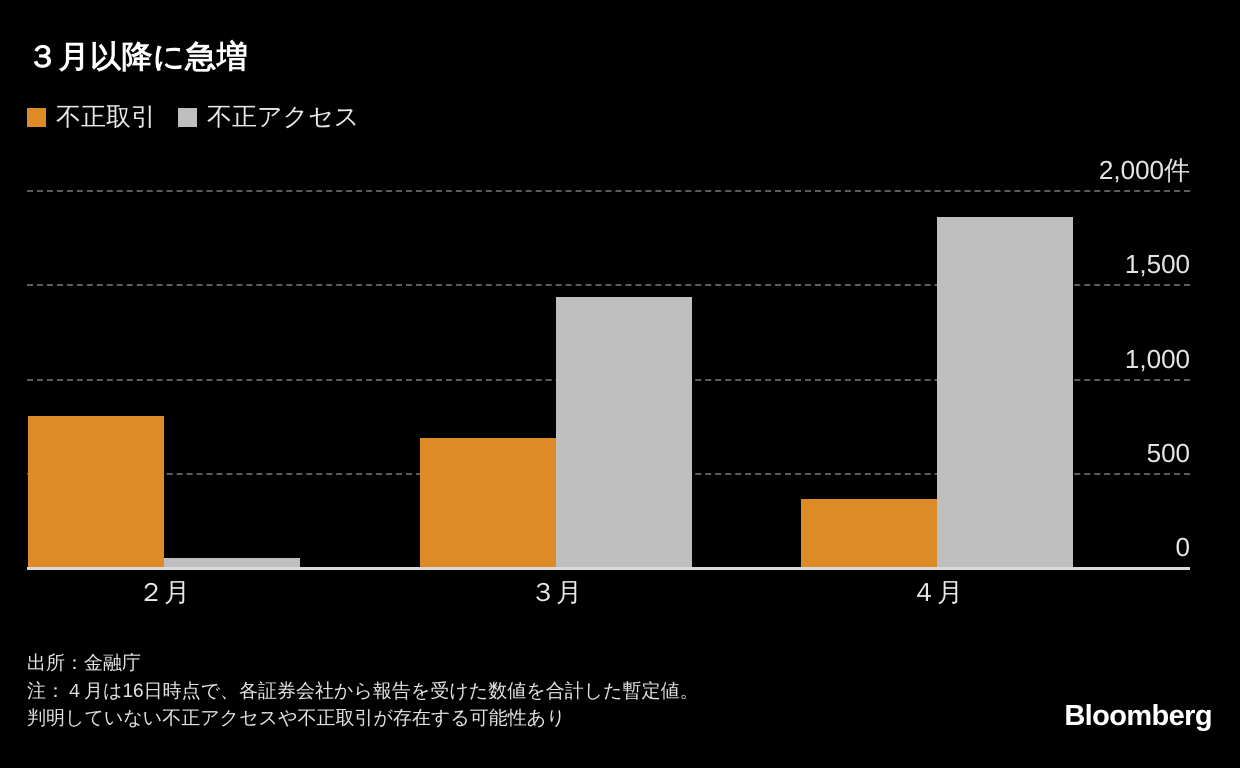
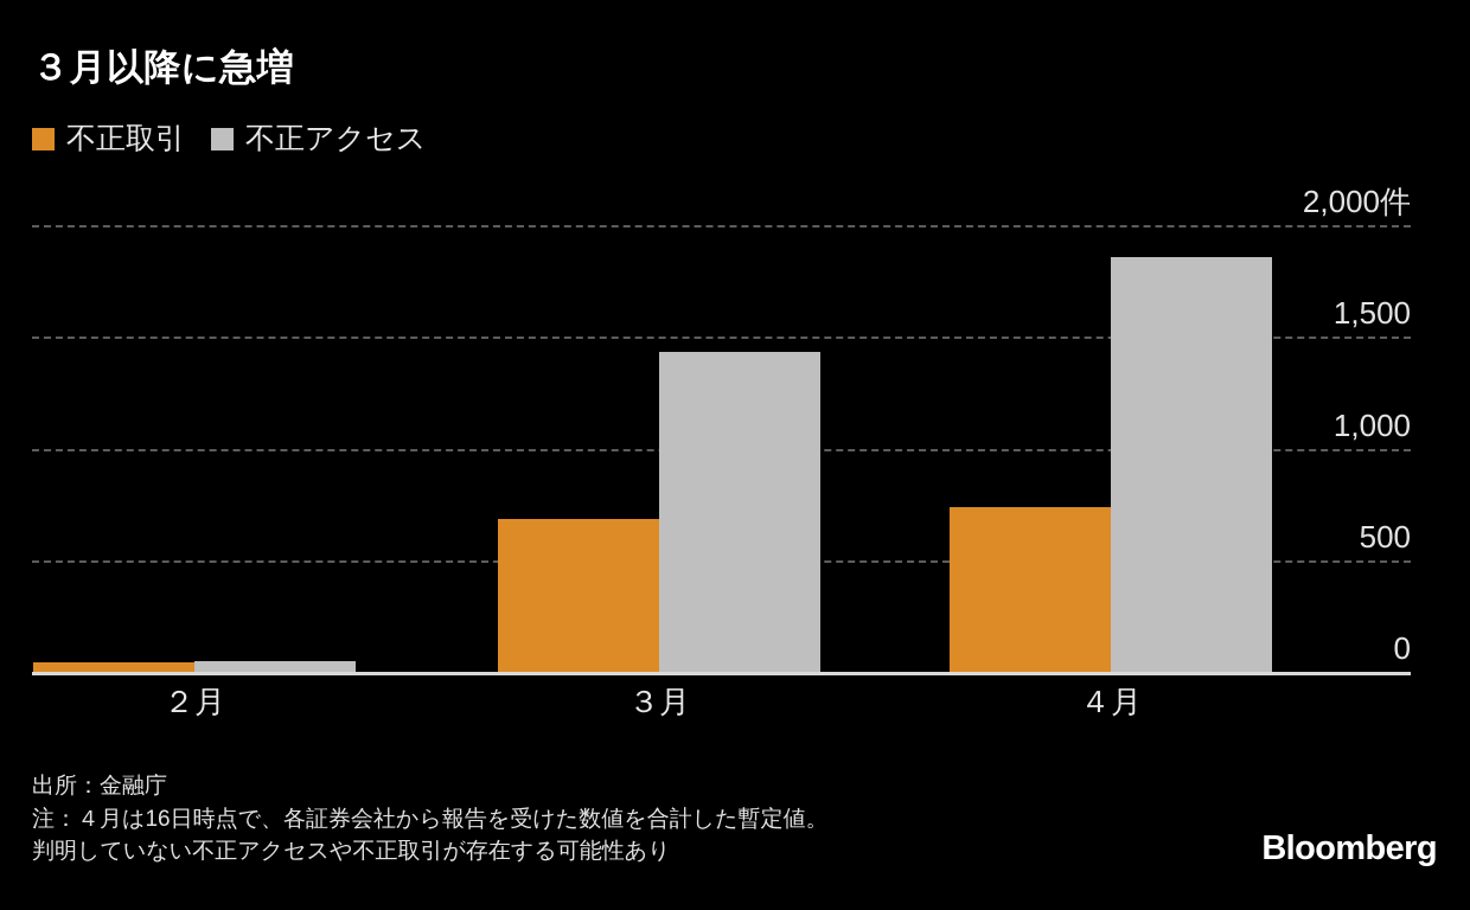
不正取引/２月: 800 -> 40
不正取引/４月: 360 -> 740
